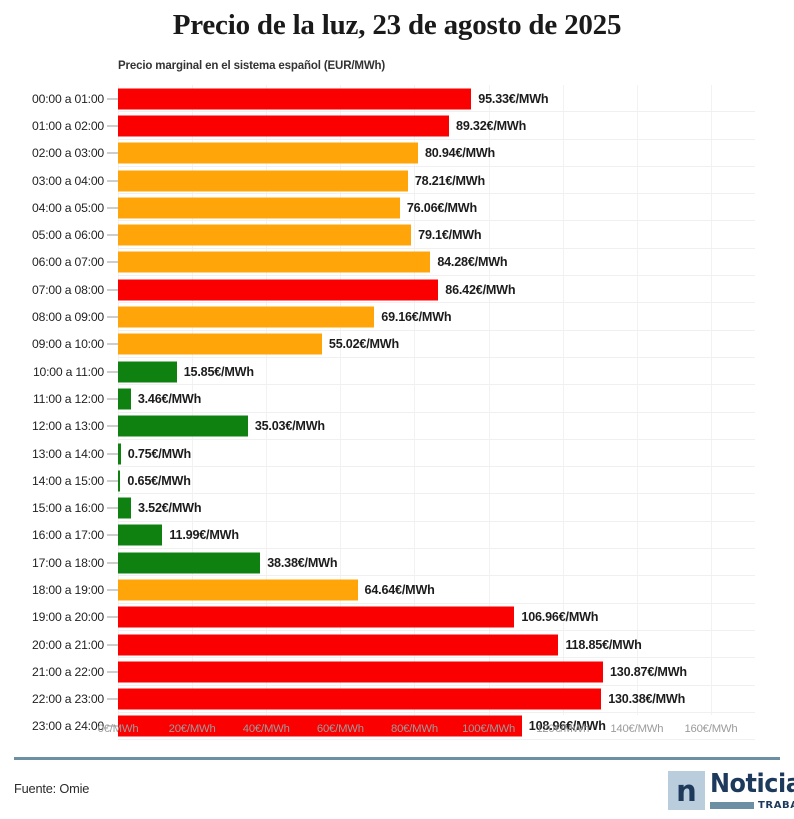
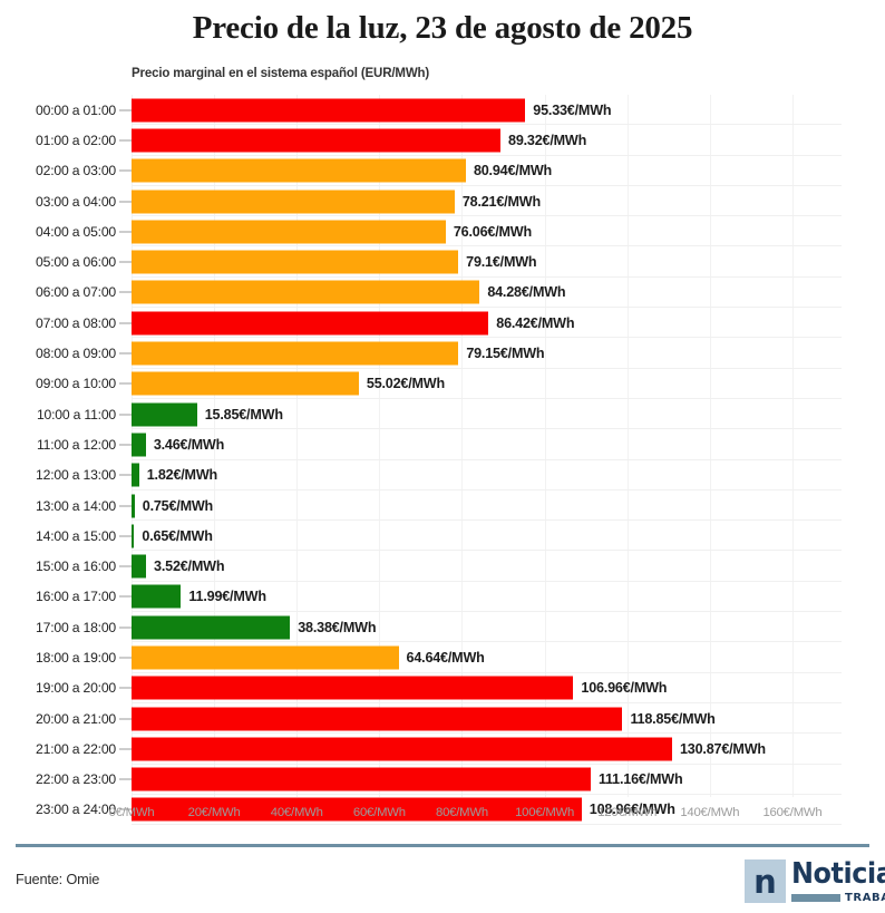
08:00 a 09:00: 69.16 -> 79.15
12:00 a 13:00: 35.03 -> 1.82
22:00 a 23:00: 130.38 -> 111.16
